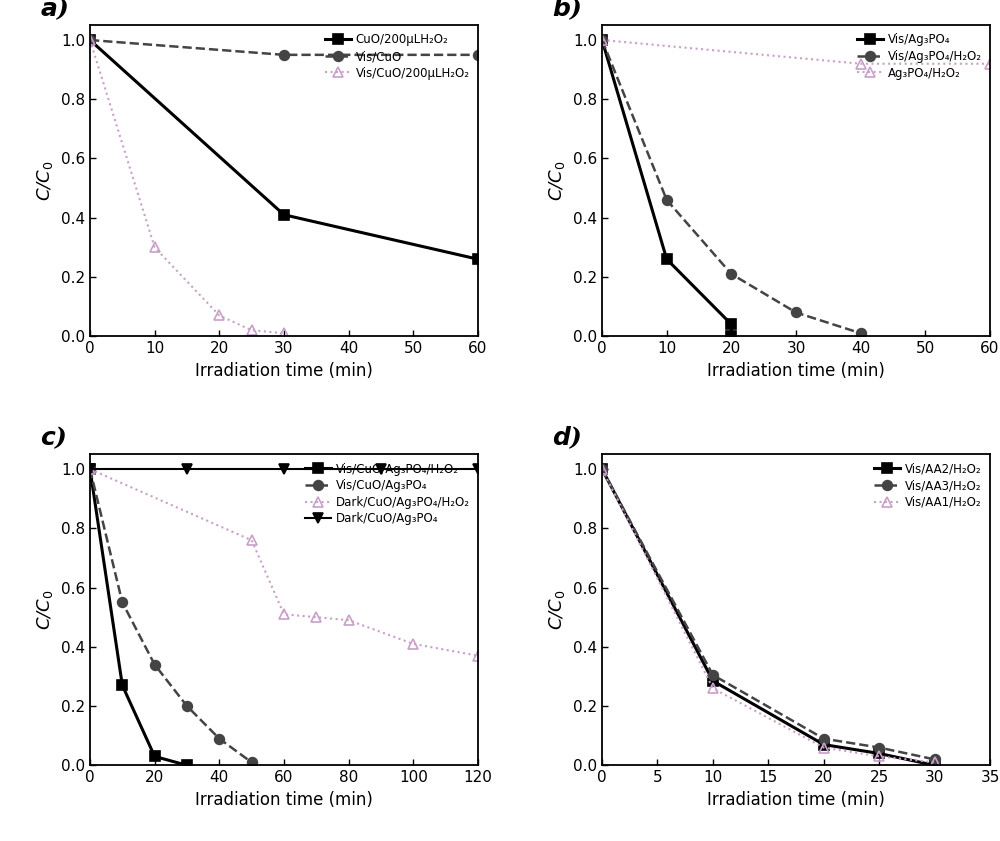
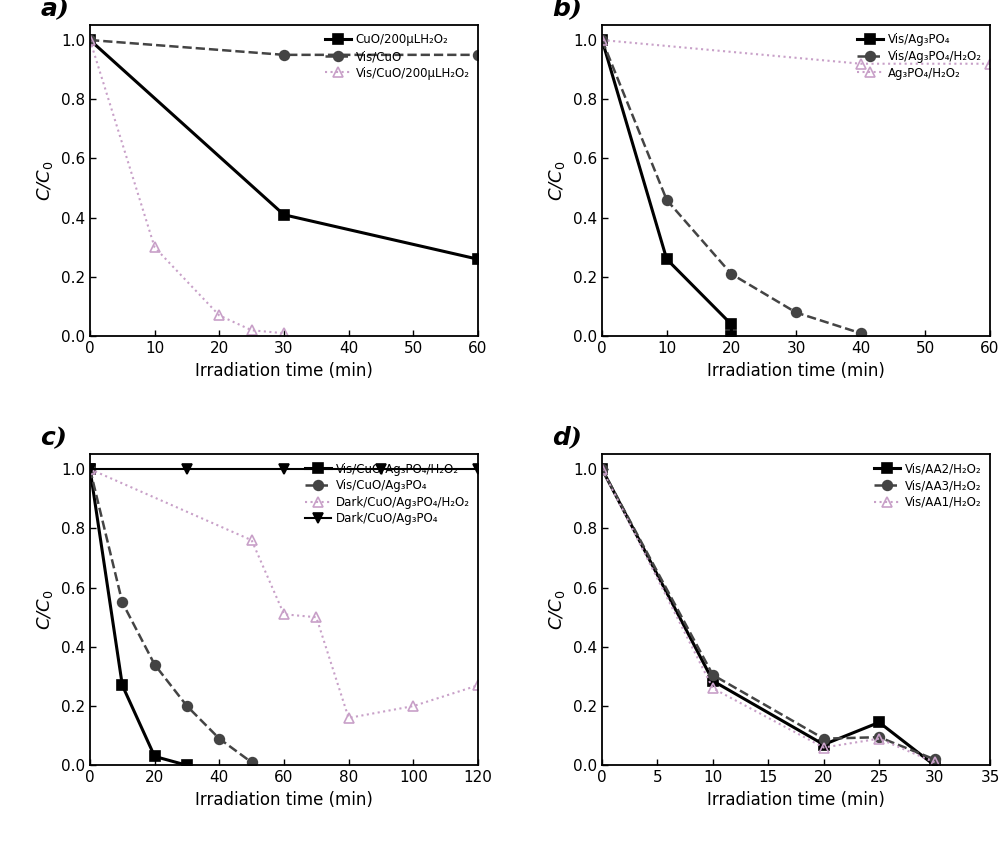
Dark/CuO/Ag₃PO₄/H₂O₂/80: 0.49 -> 0.16
Dark/CuO/Ag₃PO₄/H₂O₂/100: 0.41 -> 0.20
Dark/CuO/Ag₃PO₄/H₂O₂/120: 0.37 -> 0.27
Vis/AA2/H₂O₂/25: 0.040 -> 0.145
Vis/AA3/H₂O₂/25: 0.060 -> 0.095
Vis/AA1/H₂O₂/25: 0.03 -> 0.09
